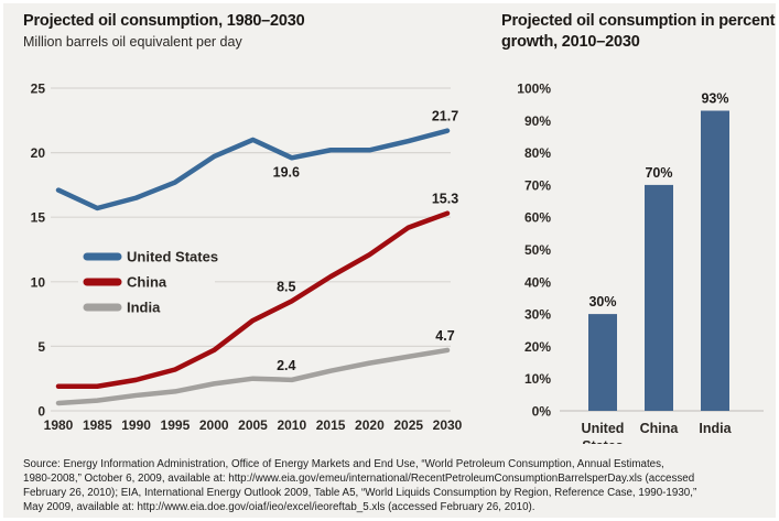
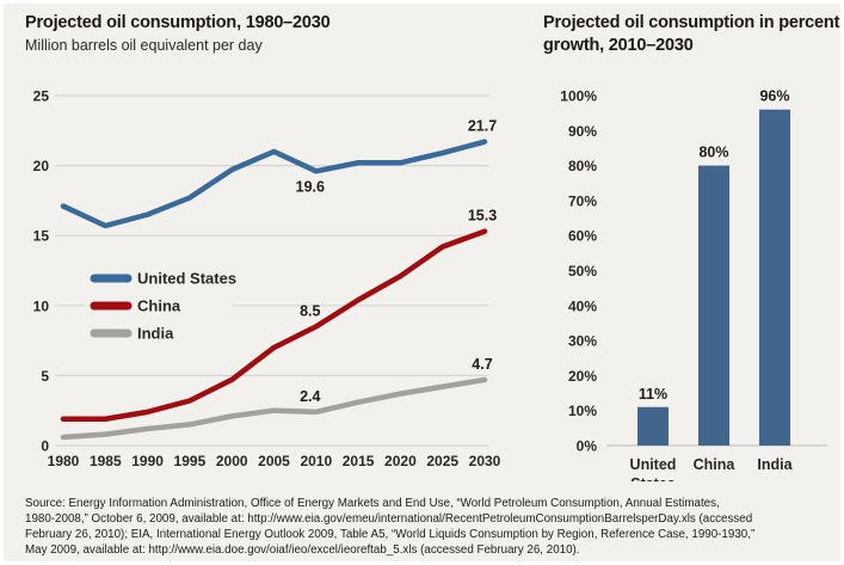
Projected oil consumption in percent growth, 2010–2030/United States: 30% -> 11%
Projected oil consumption in percent growth, 2010–2030/China: 70% -> 80%
Projected oil consumption in percent growth, 2010–2030/India: 93% -> 96%
